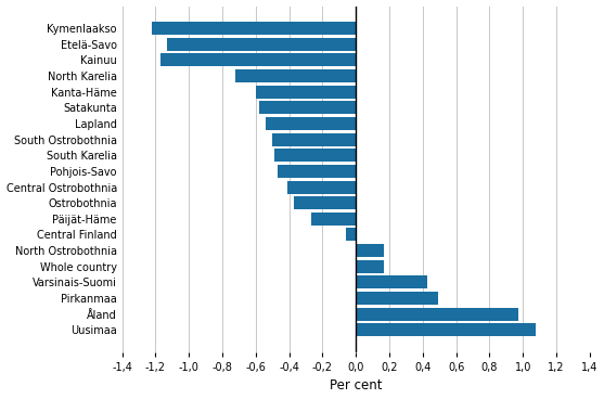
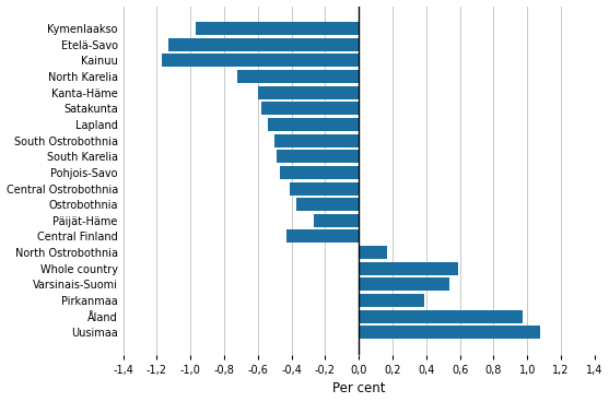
Kymenlaakso: -1,22 -> -0,97
Central Finland: -0,06 -> -0,43
Whole country: 0,17 -> 0,59
Varsinais-Suomi: 0,43 -> 0,54
Pirkanmaa: 0,49 -> 0,39
